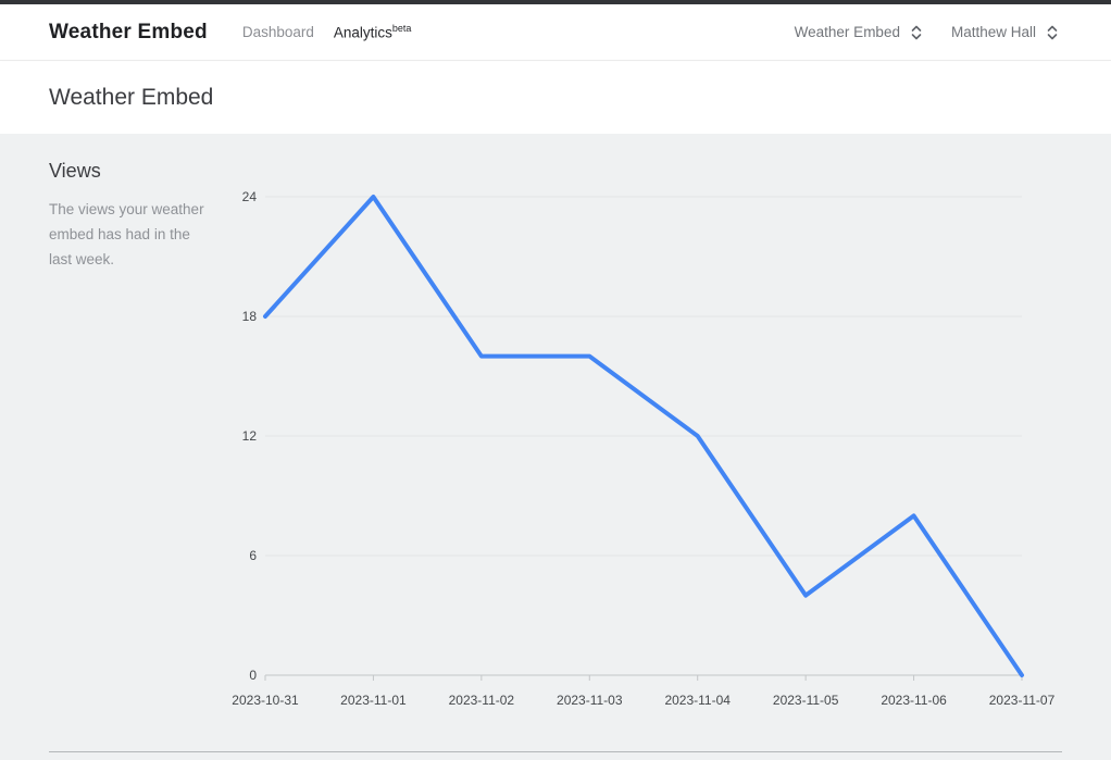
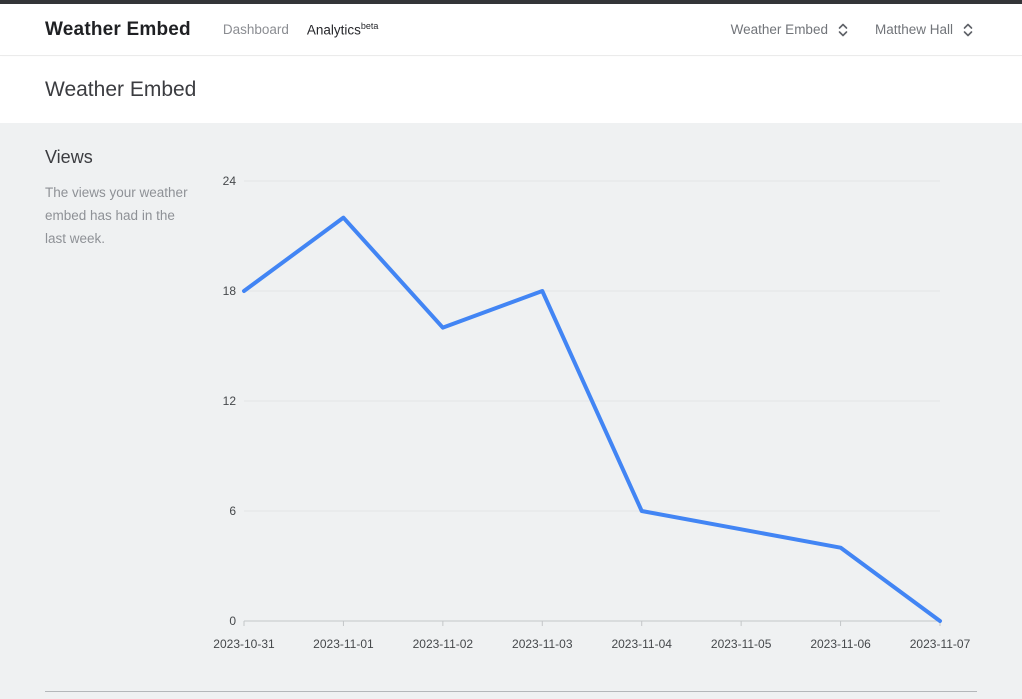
2023-11-01: 24 -> 22
2023-11-03: 16 -> 18
2023-11-04: 12 -> 6
2023-11-05: 4 -> 5
2023-11-06: 8 -> 4
